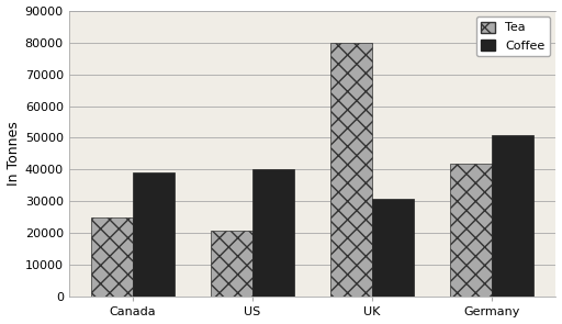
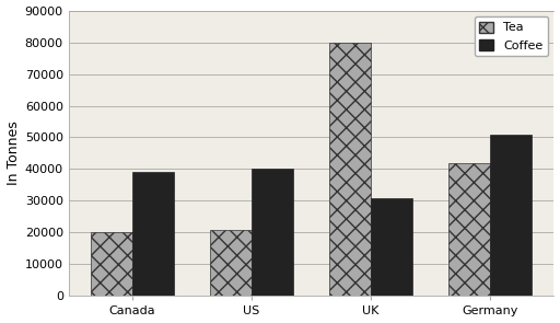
Tea/Canada: 25000 -> 20000
